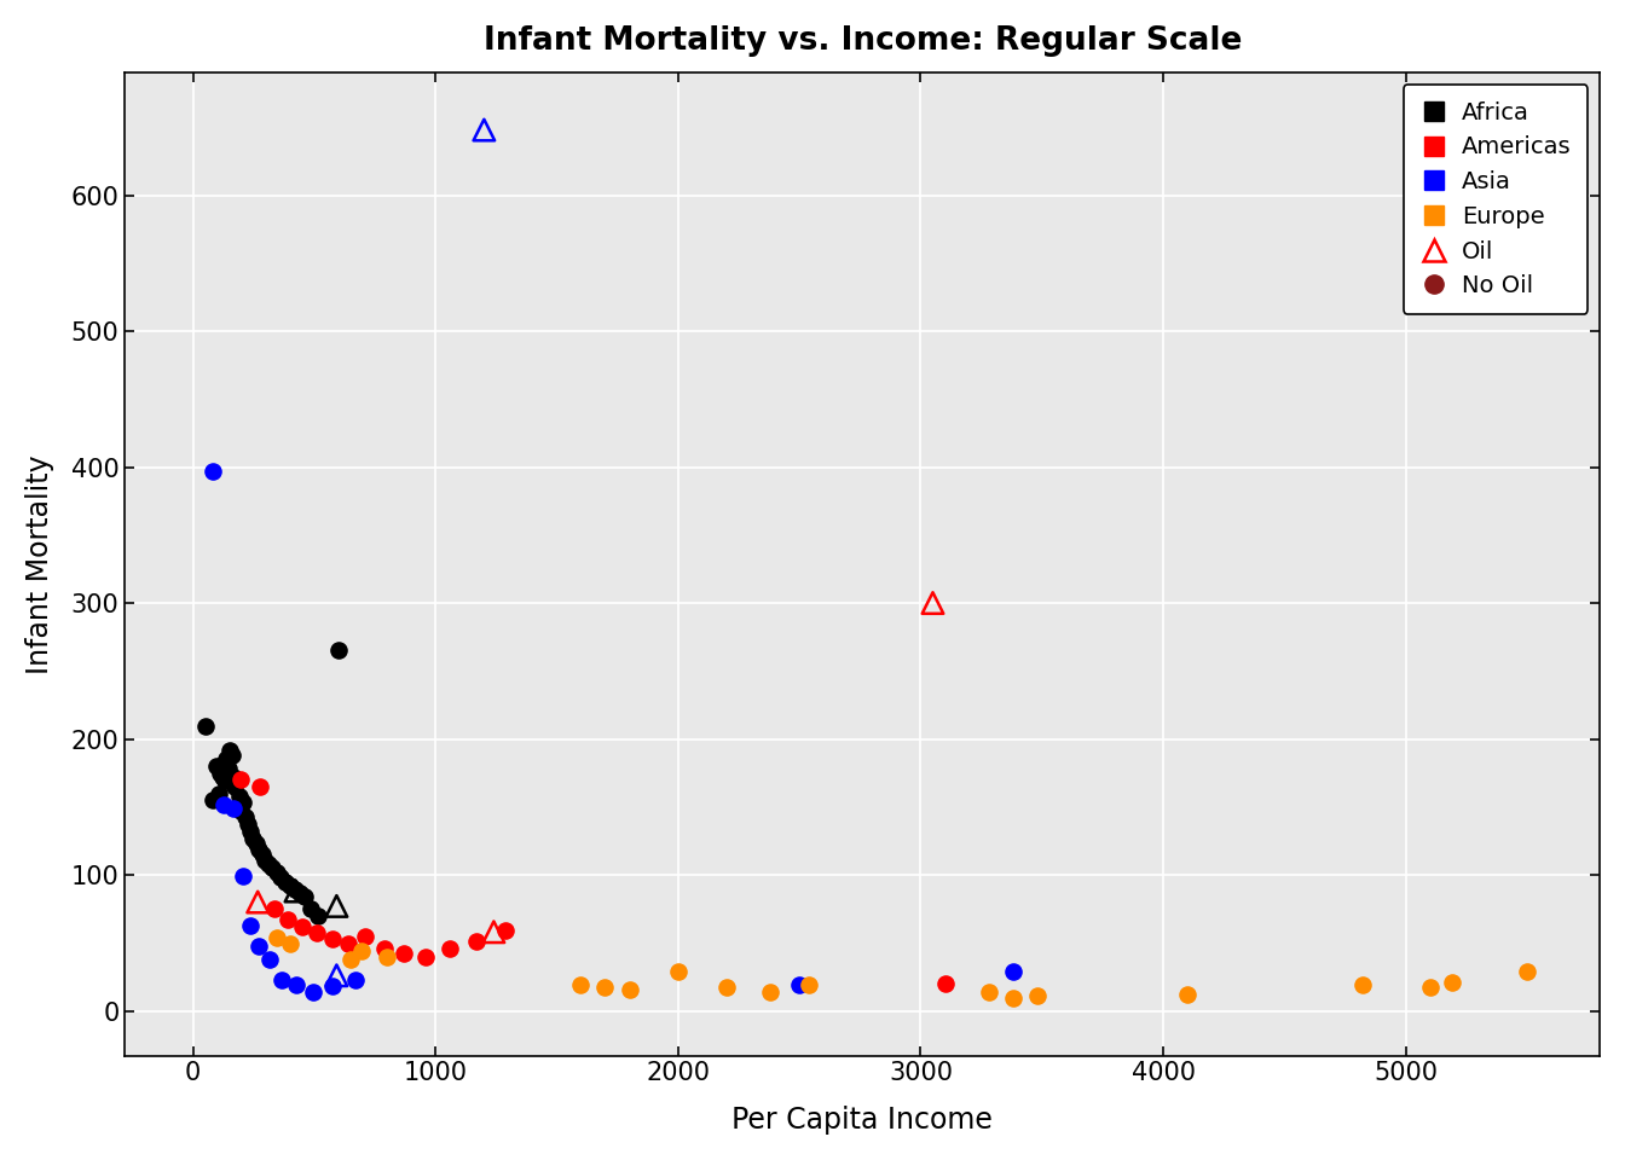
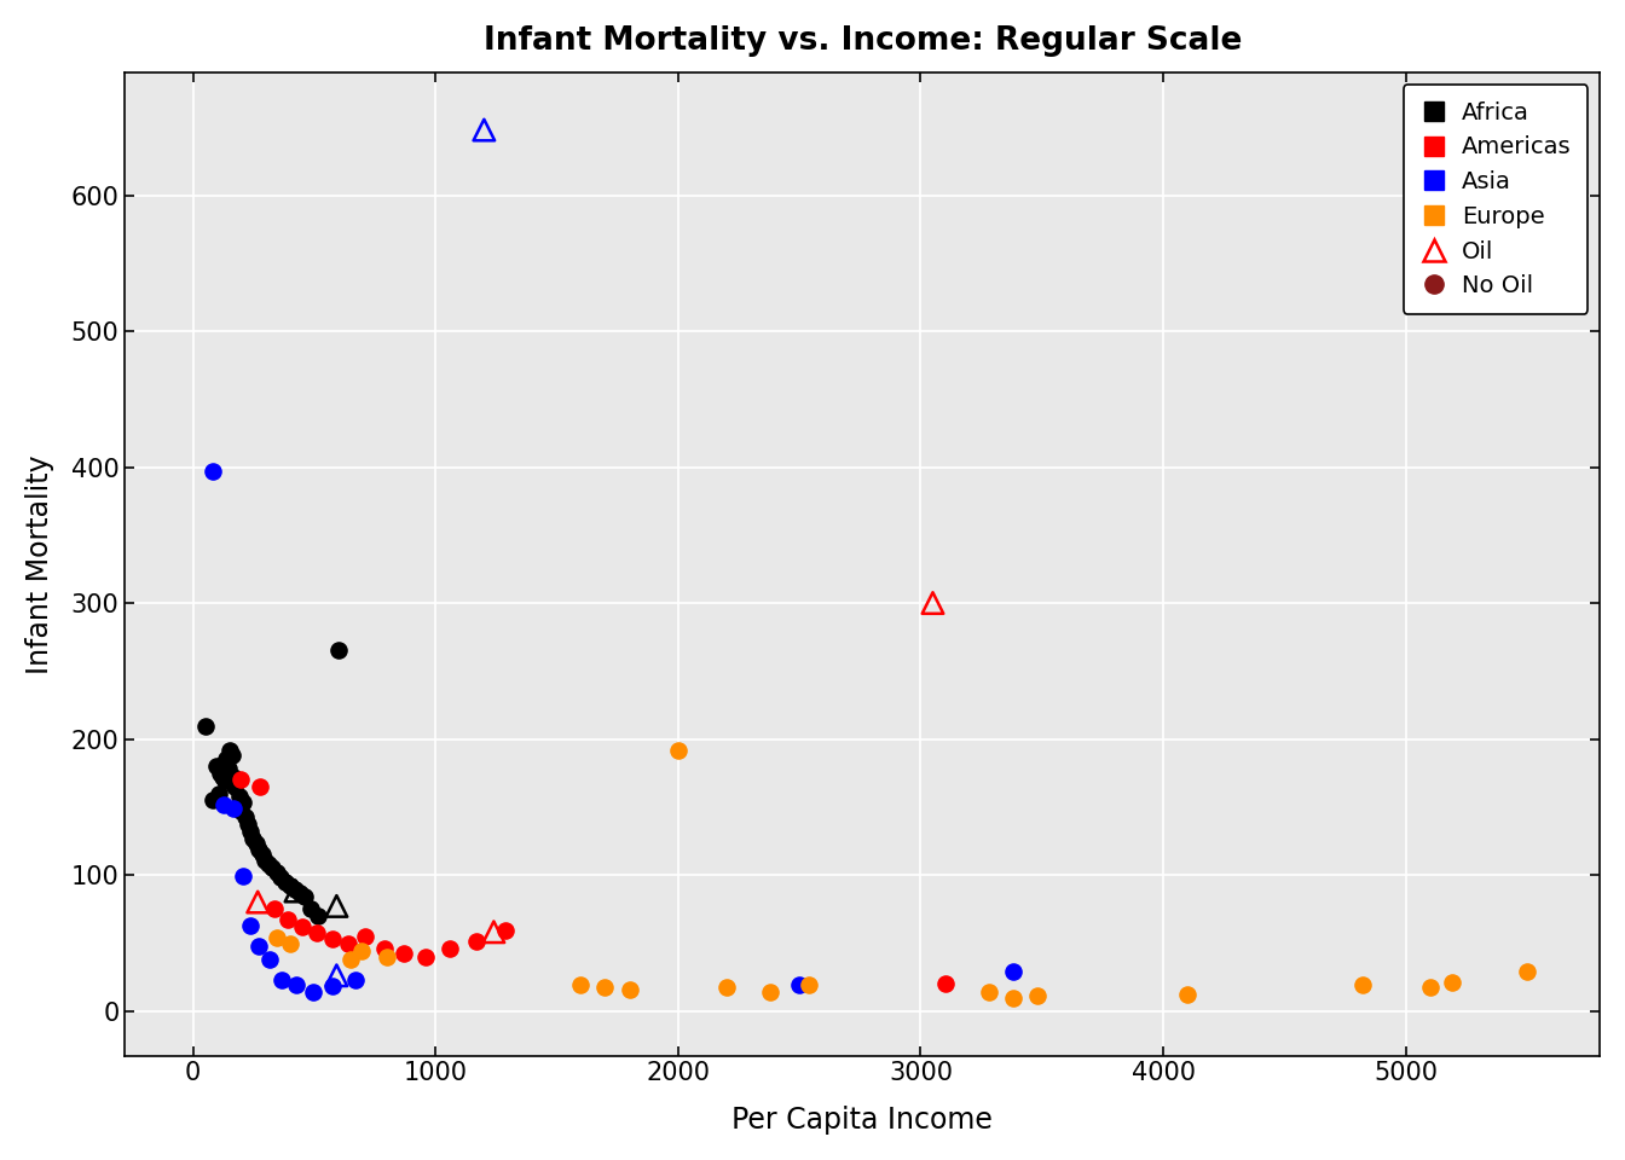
Europe/2000: 29 -> 192
